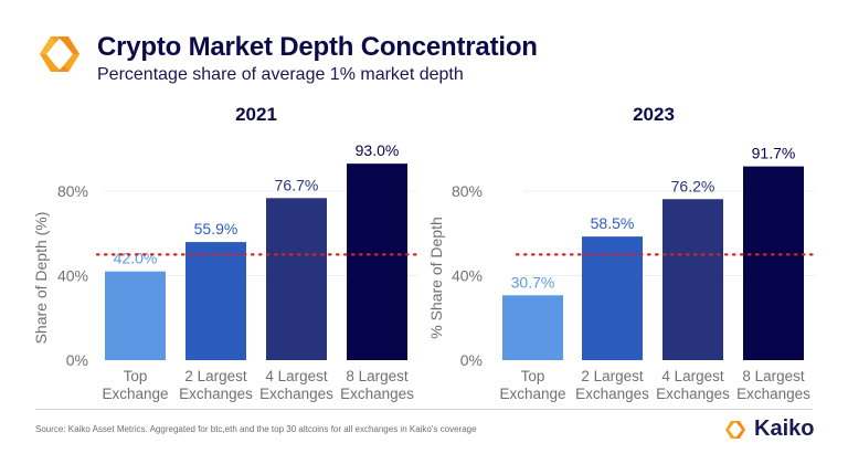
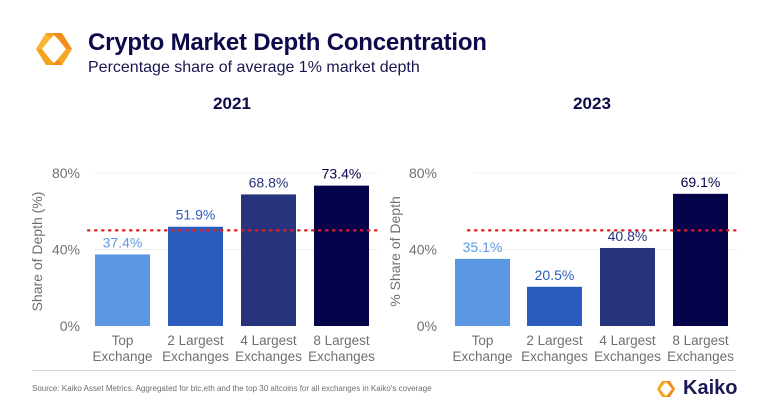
2021/Top Exchange: 42.0% -> 37.4%
2021/2 Largest Exchanges: 55.9% -> 51.9%
2021/4 Largest Exchanges: 76.7% -> 68.8%
2021/8 Largest Exchanges: 93.0% -> 73.4%
2023/Top Exchange: 30.7% -> 35.1%
2023/2 Largest Exchanges: 58.5% -> 20.5%
2023/4 Largest Exchanges: 76.2% -> 40.8%
2023/8 Largest Exchanges: 91.7% -> 69.1%
